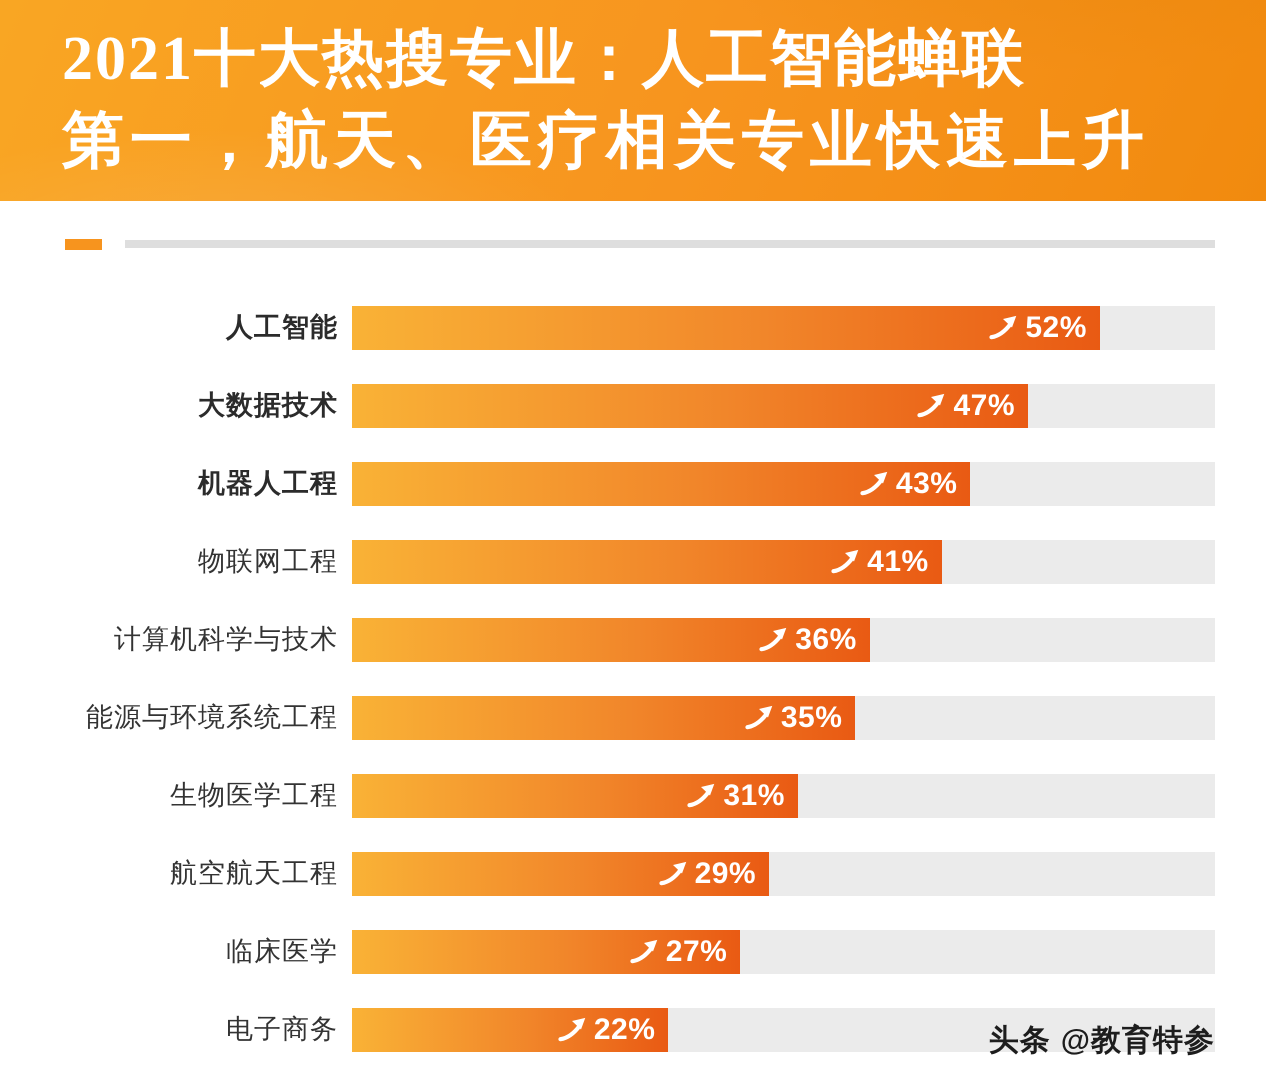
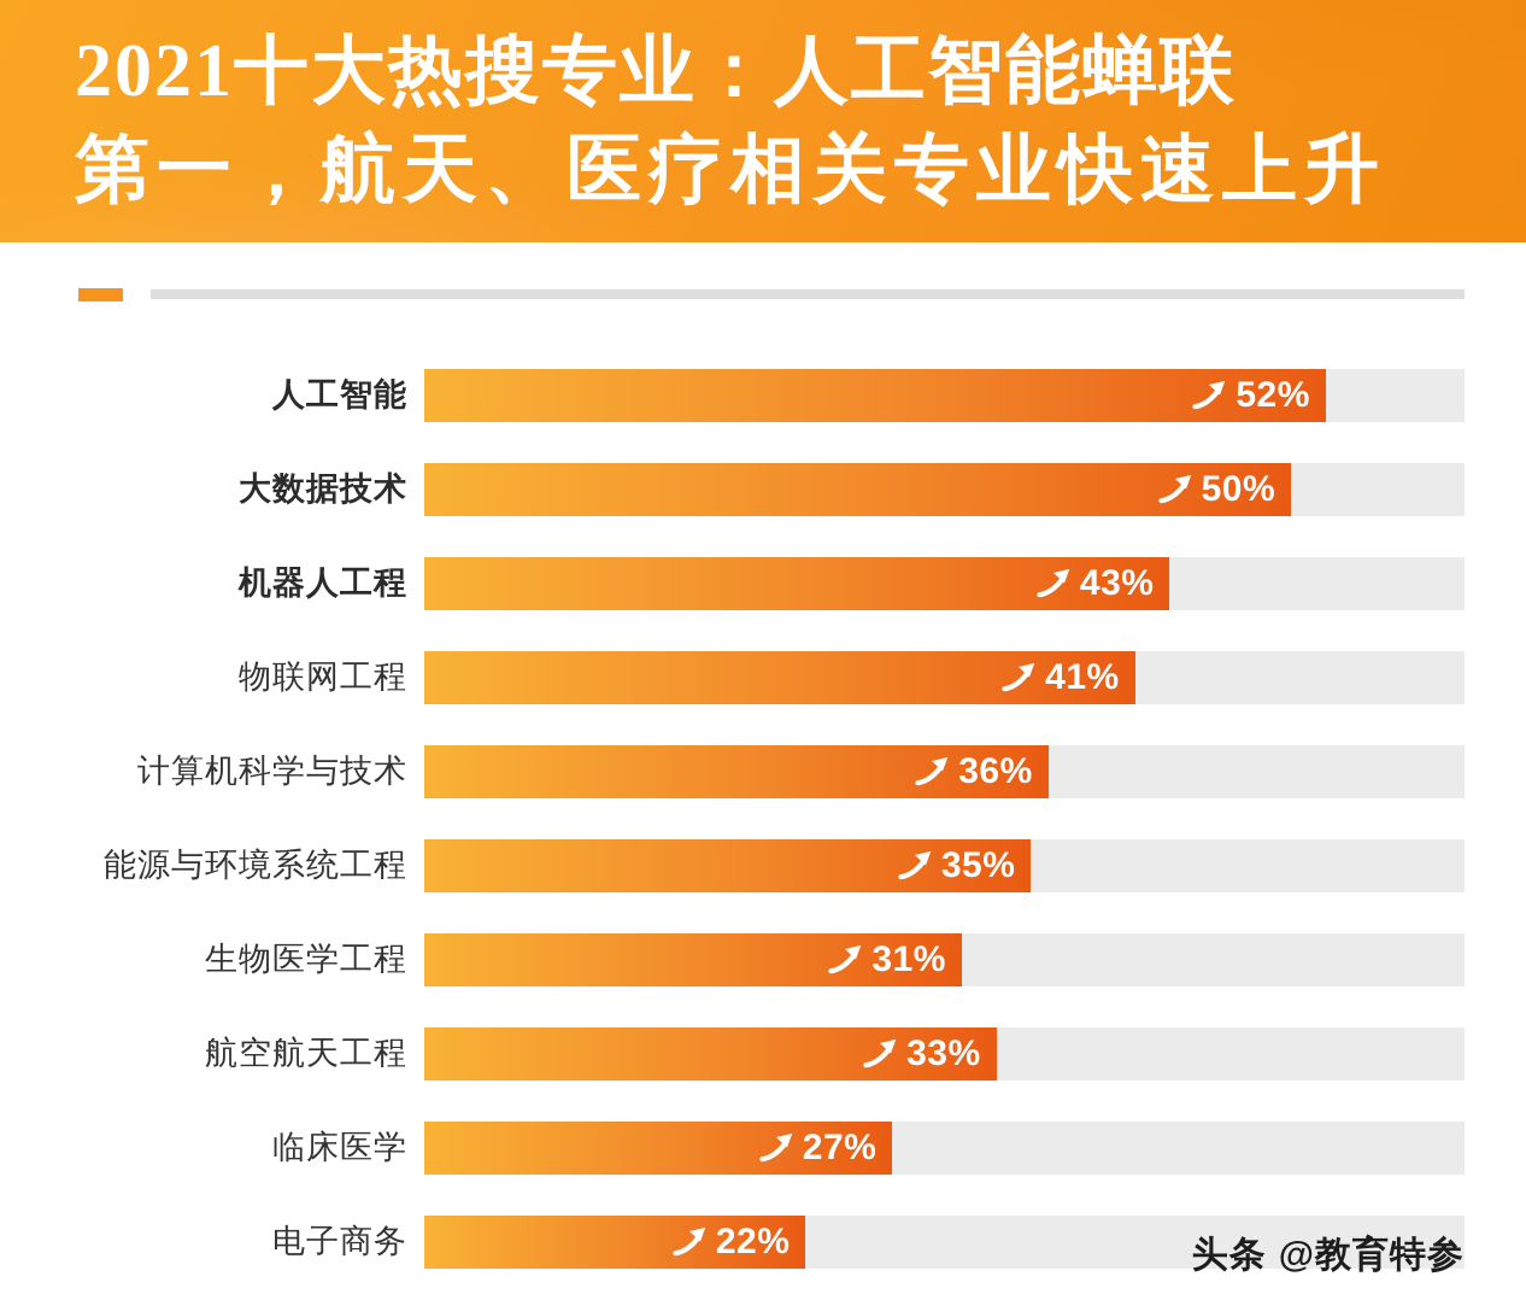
大数据技术: 47% -> 50%
航空航天工程: 29% -> 33%
